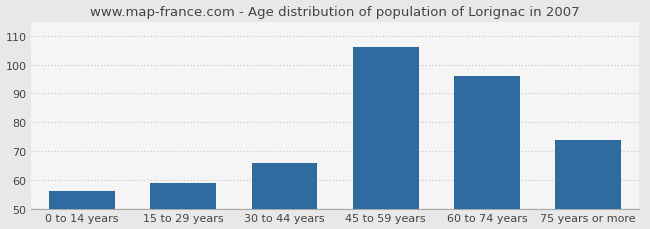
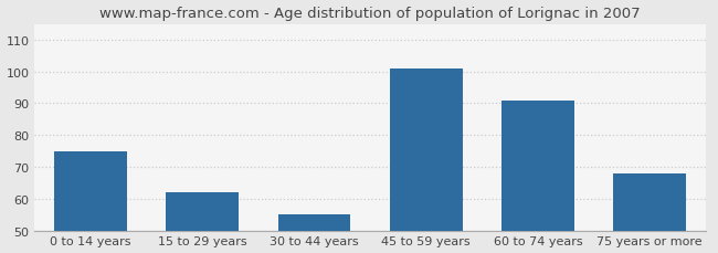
0 to 14 years: 56 -> 75
15 to 29 years: 59 -> 62
30 to 44 years: 66 -> 55
45 to 59 years: 106 -> 101
60 to 74 years: 96 -> 91
75 years or more: 74 -> 68
